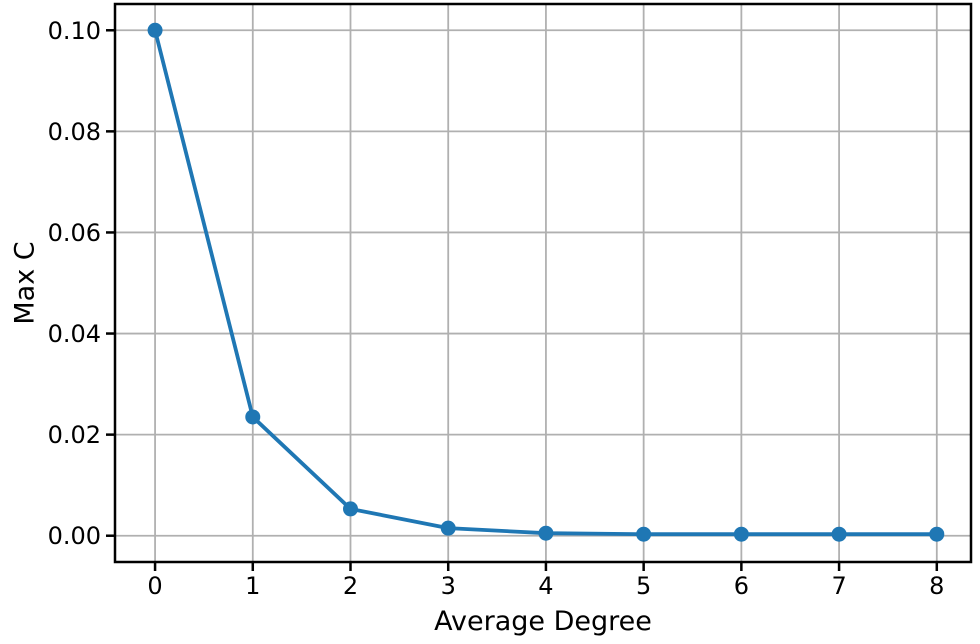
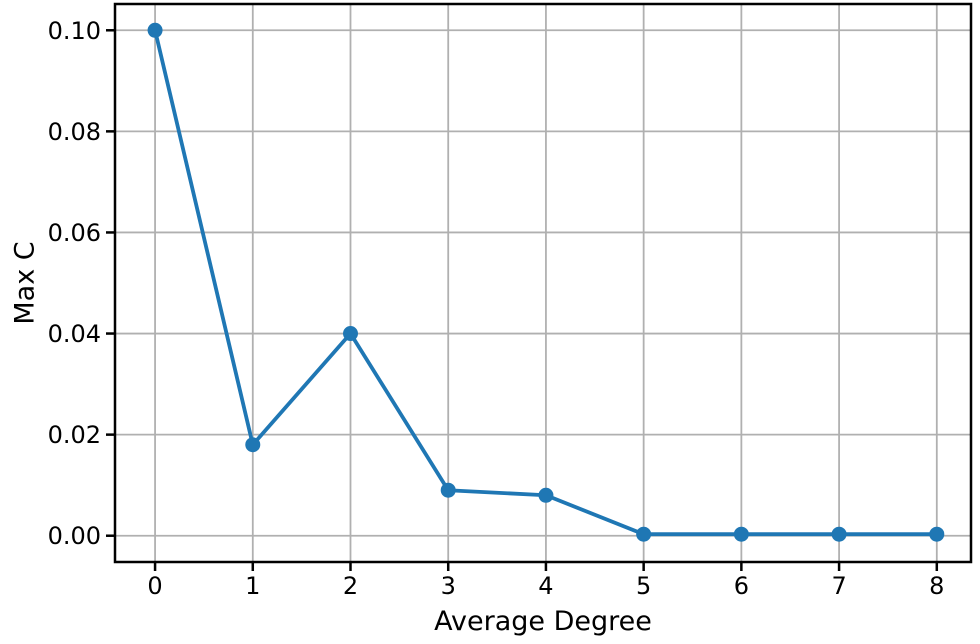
1: 0.024 -> 0.018
2: 0.005 -> 0.040
3: 0.002 -> 0.009
4: 0.001 -> 0.008
